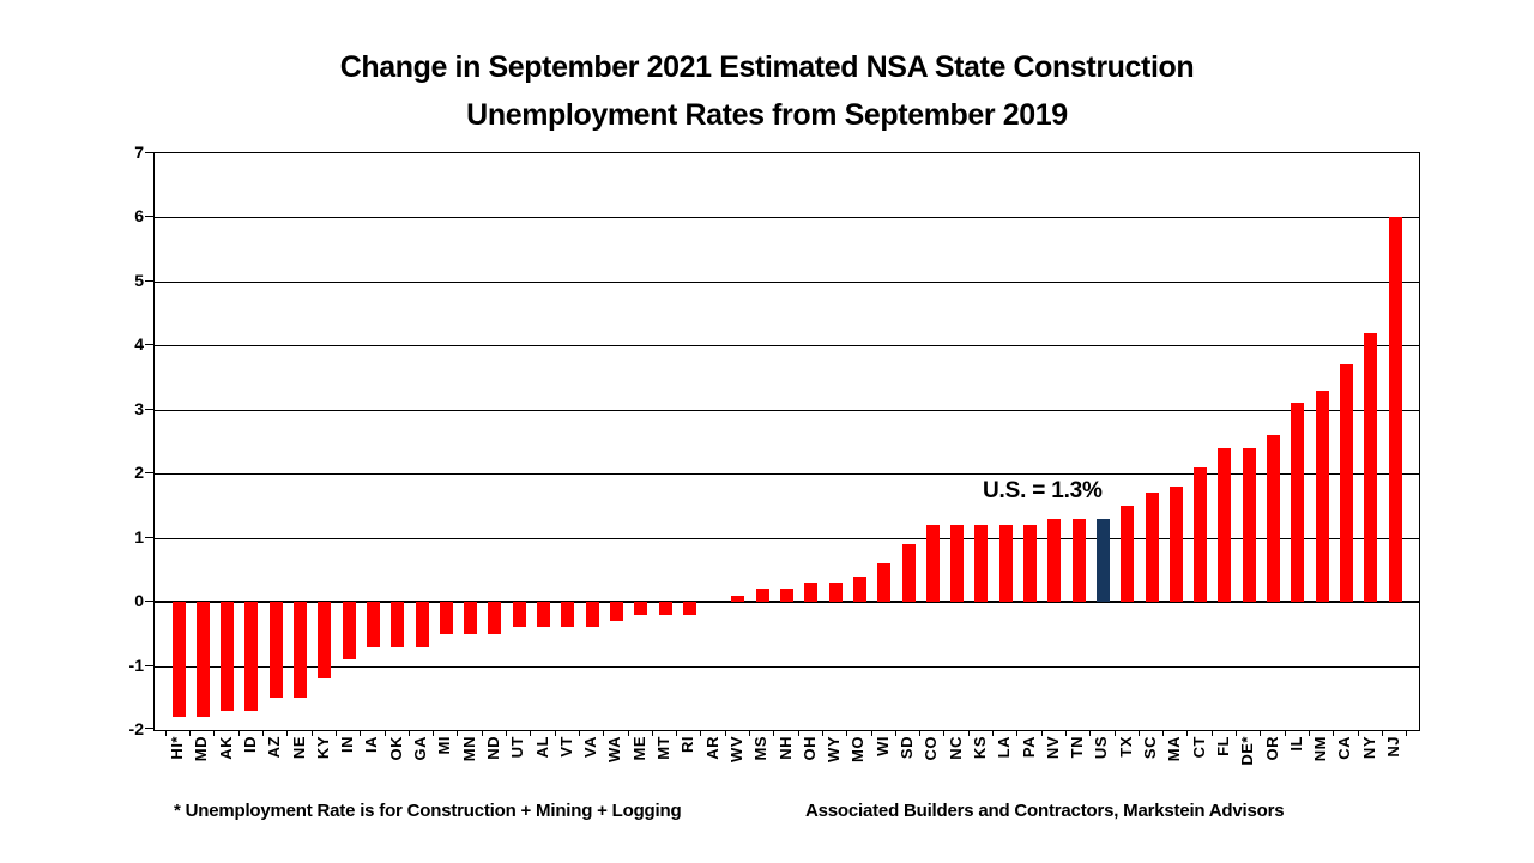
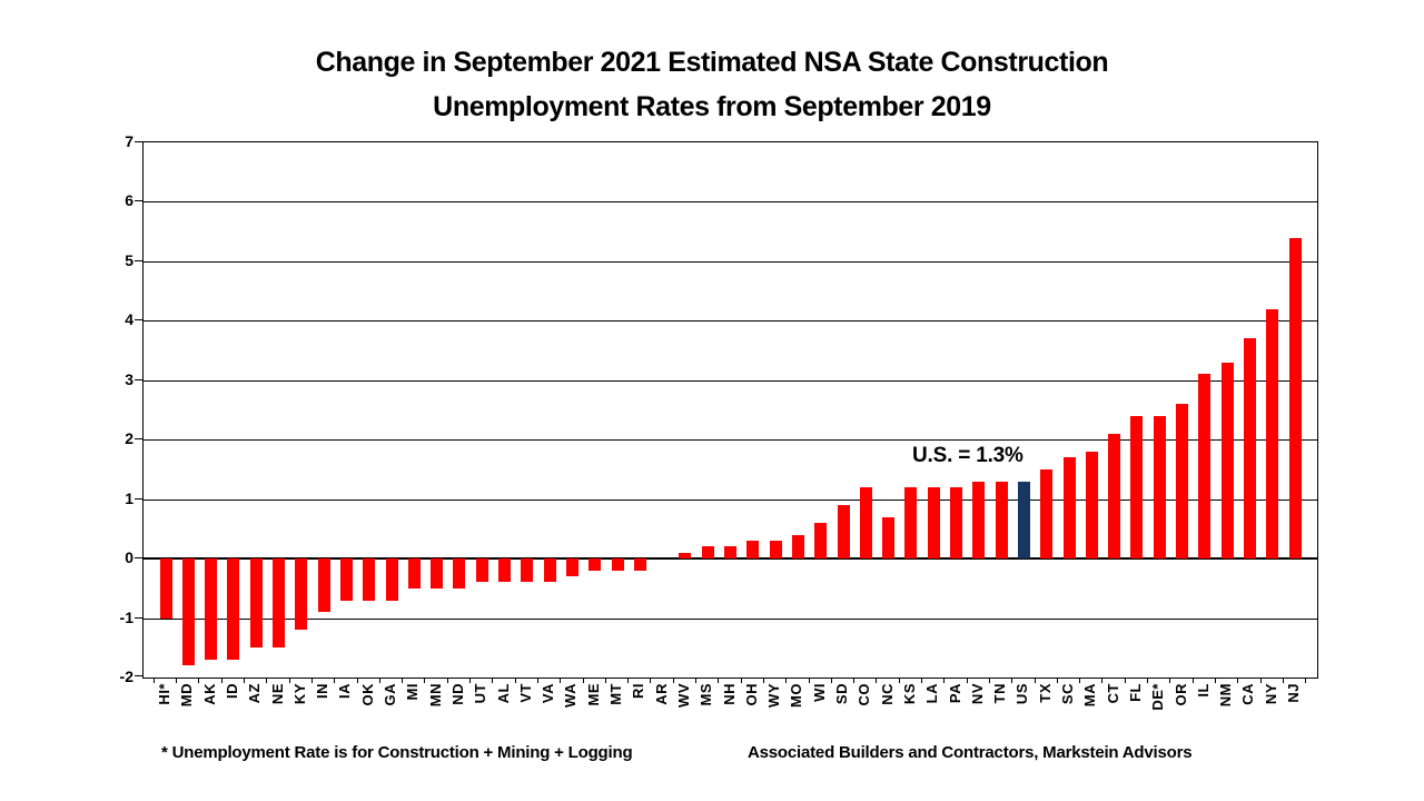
HI*: -1.8 -> -1.0
NC: 1.2 -> 0.7
NJ: 6.0 -> 5.4
